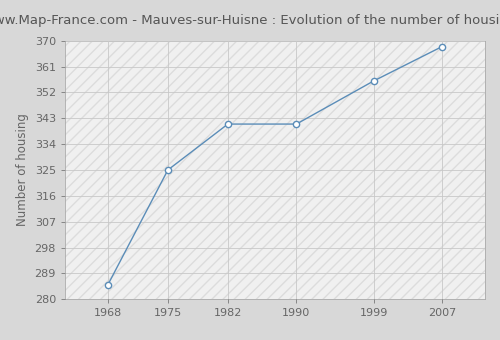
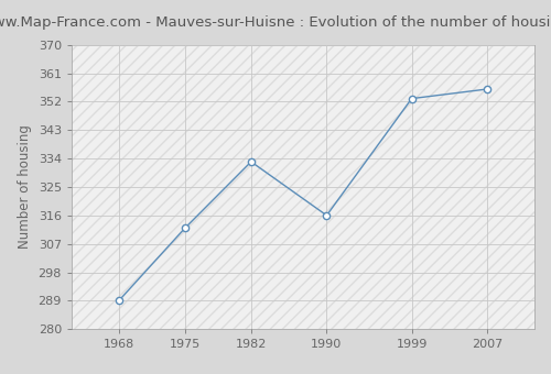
1968: 285 -> 289
1975: 325 -> 312
1982: 341 -> 333
1990: 341 -> 316
1999: 356 -> 353
2007: 368 -> 356
